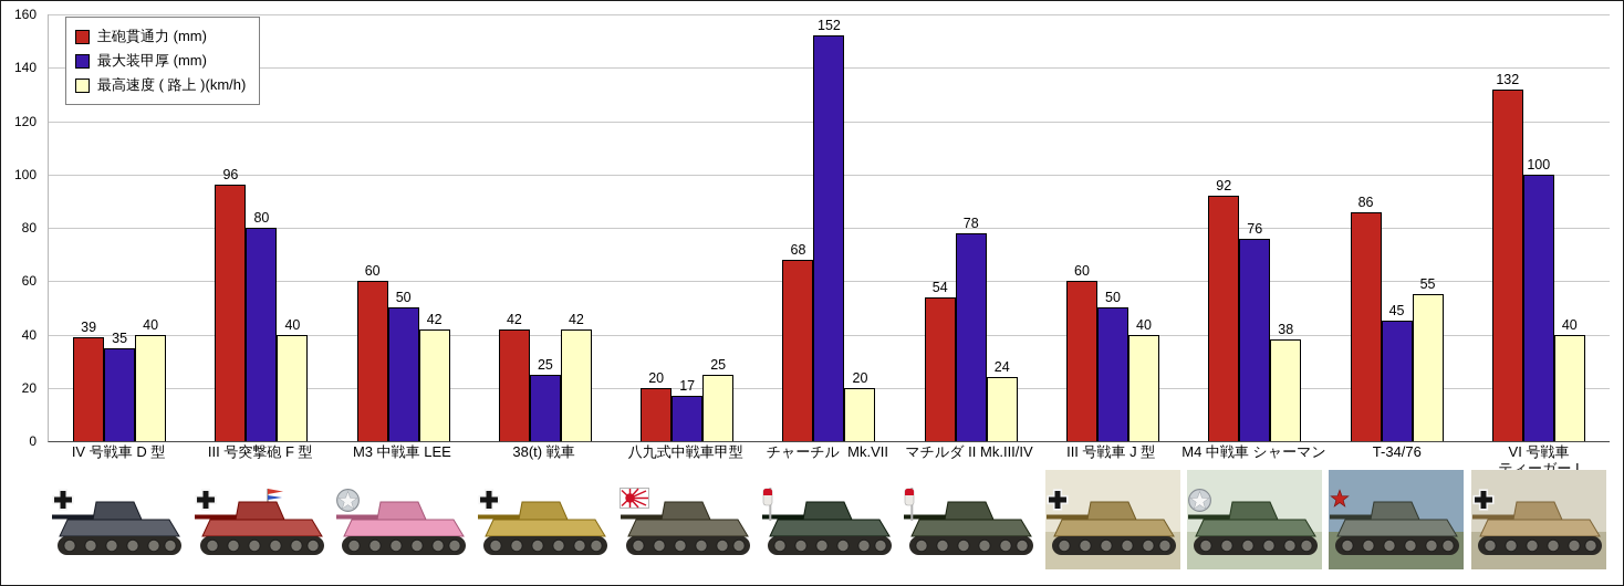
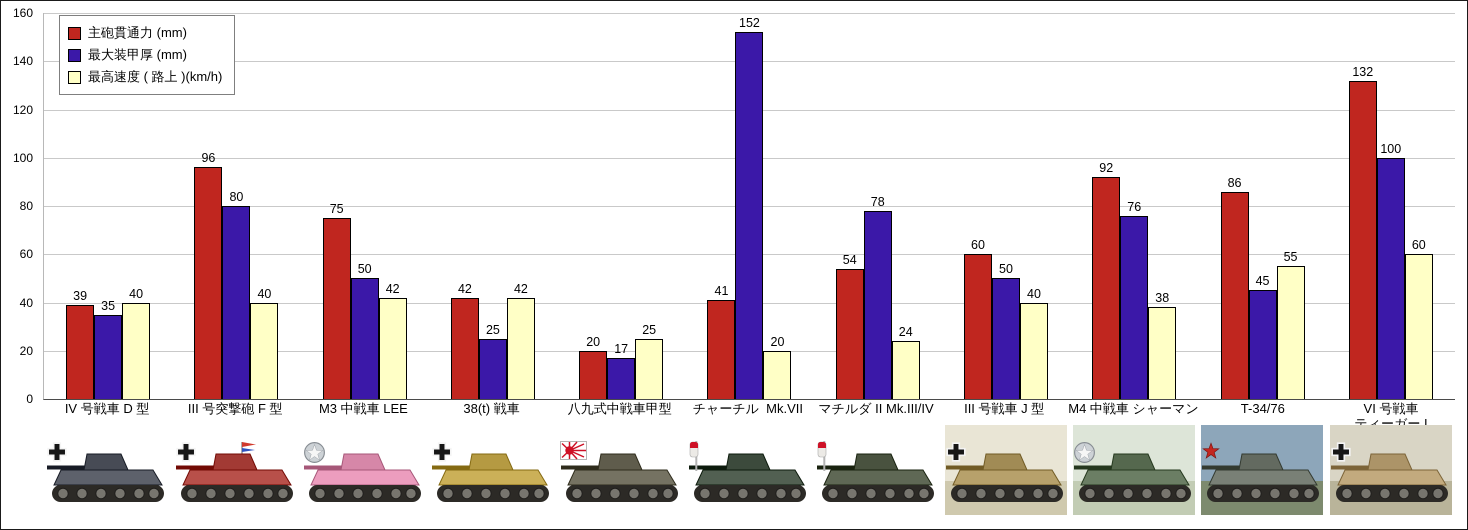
主砲貫通力 (mm)/M3 中戦車 LEE: 60 -> 75
主砲貫通力 (mm)/チャーチル Mk.VII: 68 -> 41
最高速度 ( 路上 )(km/h)/VI 号戦車 ティーガー I: 40 -> 60
